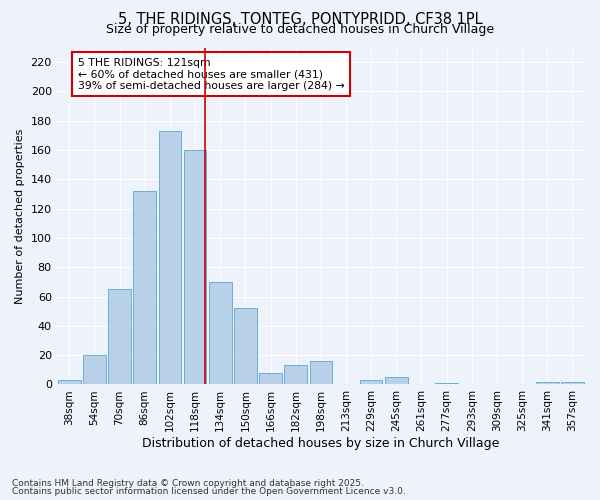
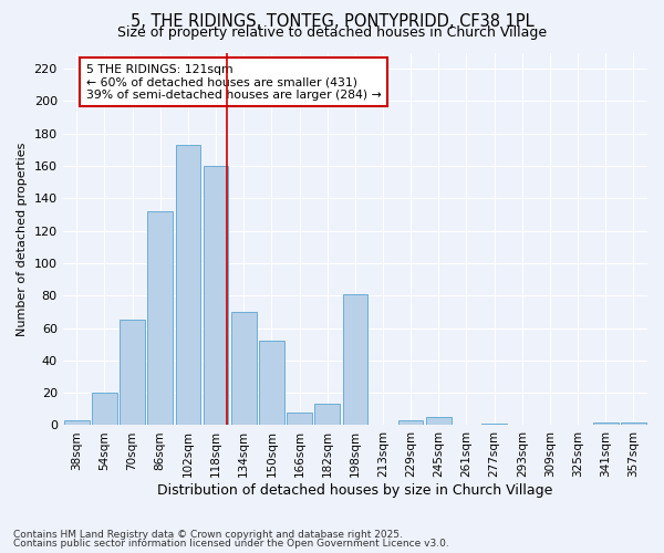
198sqm: 16 -> 81
